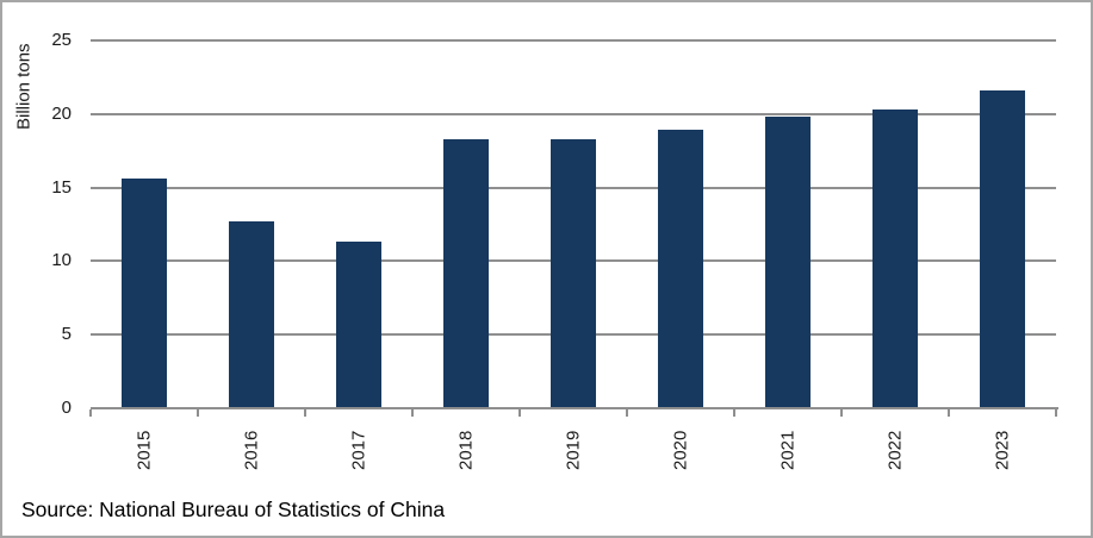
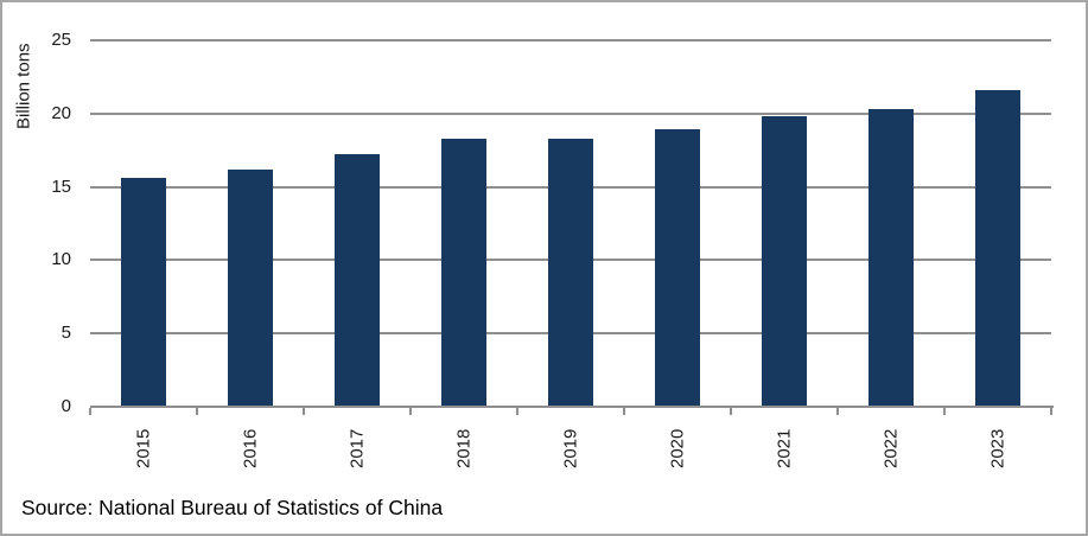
2016: 12.7 -> 16.2
2017: 11.3 -> 17.2
